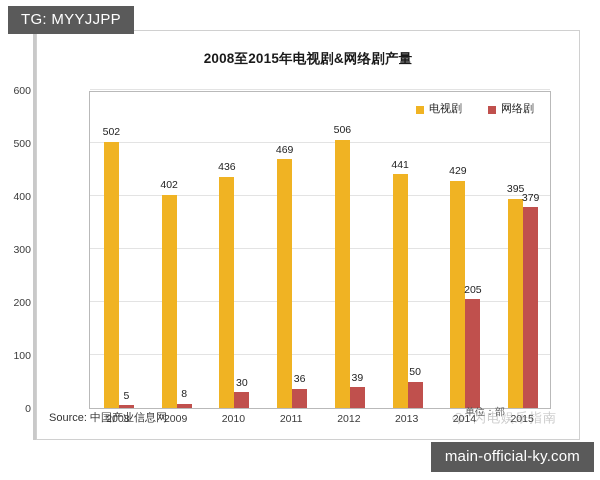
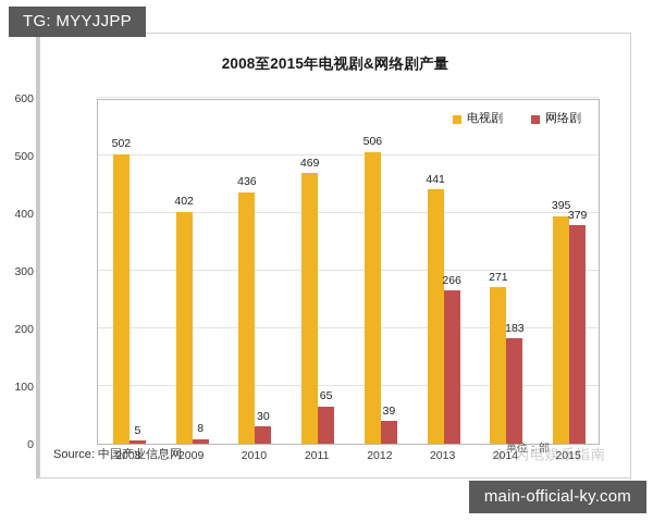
网络剧/2011: 36 -> 65
网络剧/2013: 50 -> 266
电视剧/2014: 429 -> 271
网络剧/2014: 205 -> 183
